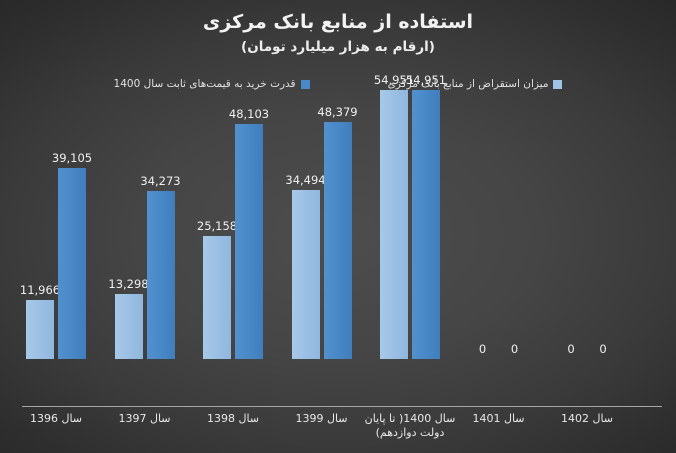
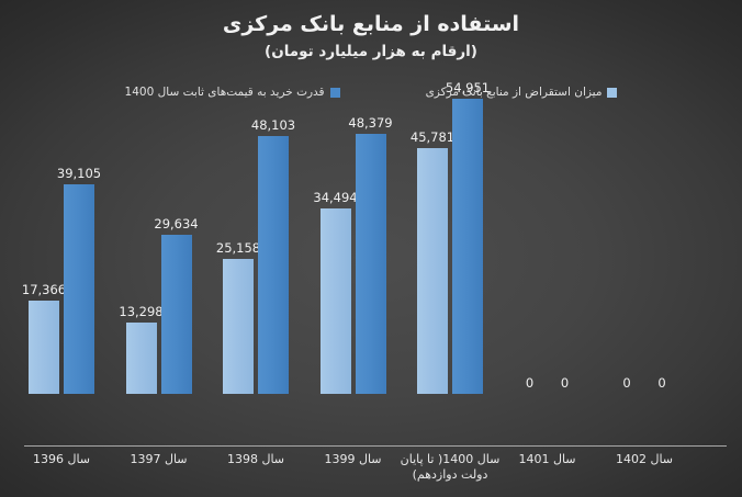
میزان استقراض از منابع بانک مرکزی/سال 1396: 11,966 -> 17,366
قدرت خرید به قیمت‌های ثابت سال 1400/سال 1397: 34,273 -> 29,634
میزان استقراض از منابع بانک مرکزی/سال 1400( تا پایان دولت دوازدهم): 54,951 -> 45,781
